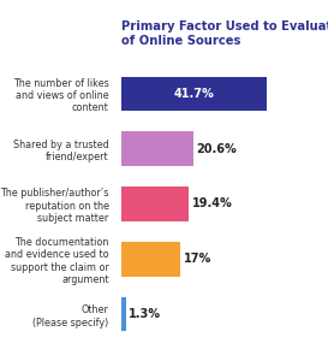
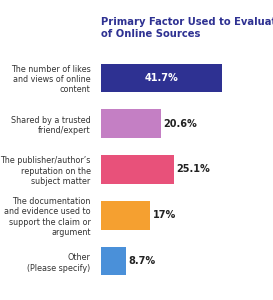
The publisher/author’s reputation on the subject matter: 19.4% -> 25.1%
Other (Please specify): 1.3% -> 8.7%
